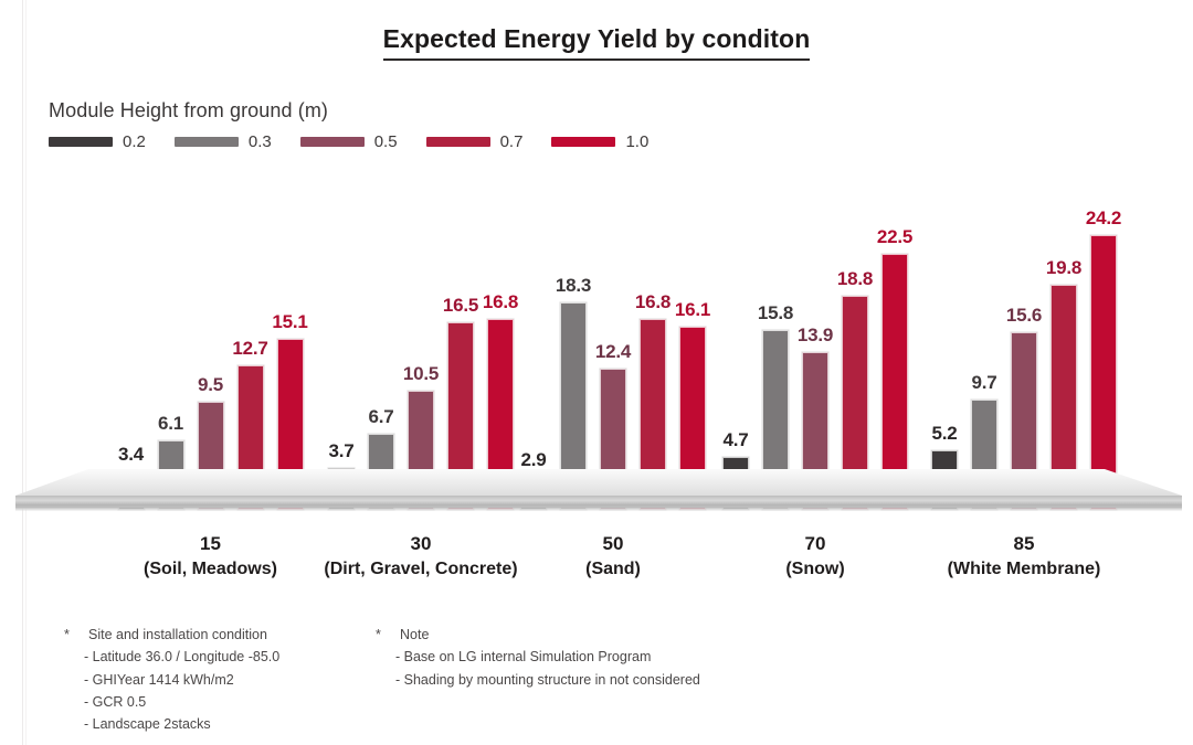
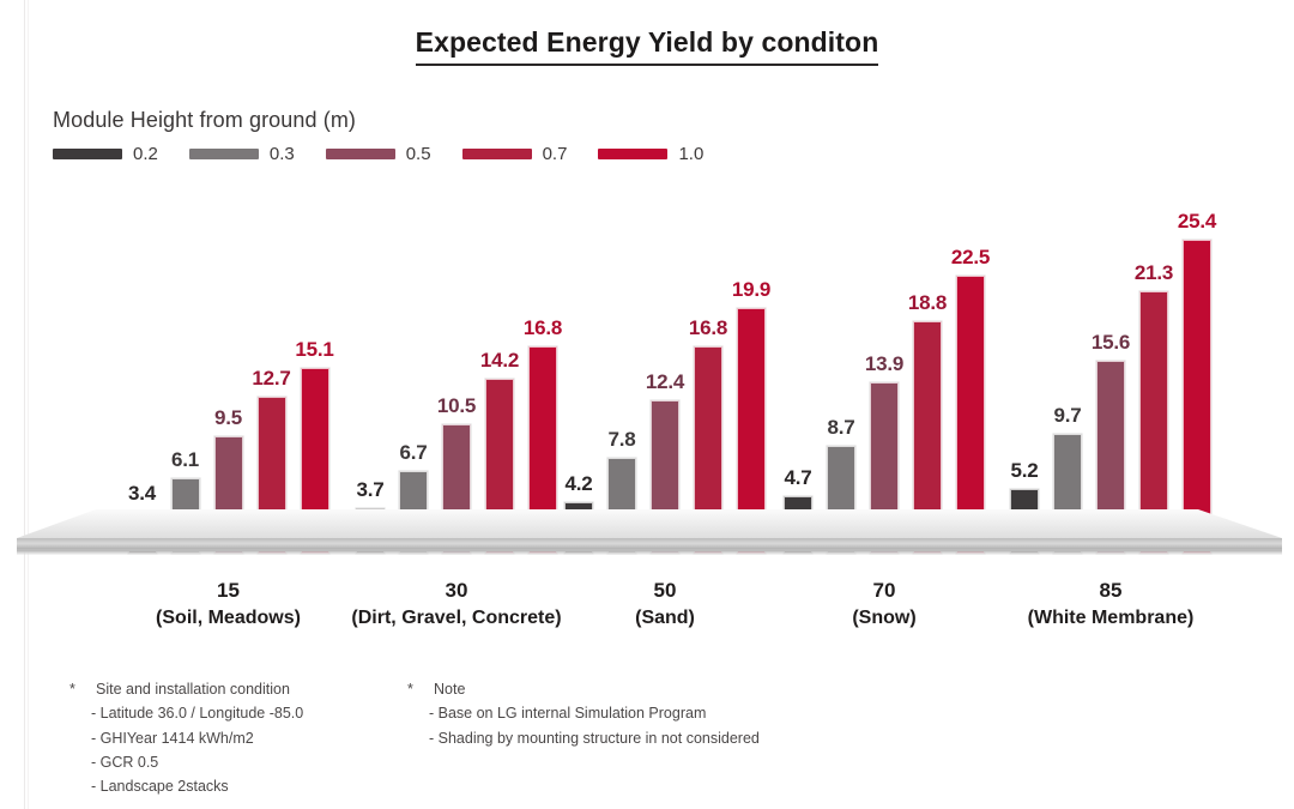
0.7/30: 16.5 -> 14.2
0.2/50: 2.9 -> 4.2
0.3/50: 18.3 -> 7.8
1.0/50: 16.1 -> 19.9
0.3/70: 15.8 -> 8.7
0.7/85: 19.8 -> 21.3
1.0/85: 24.2 -> 25.4
